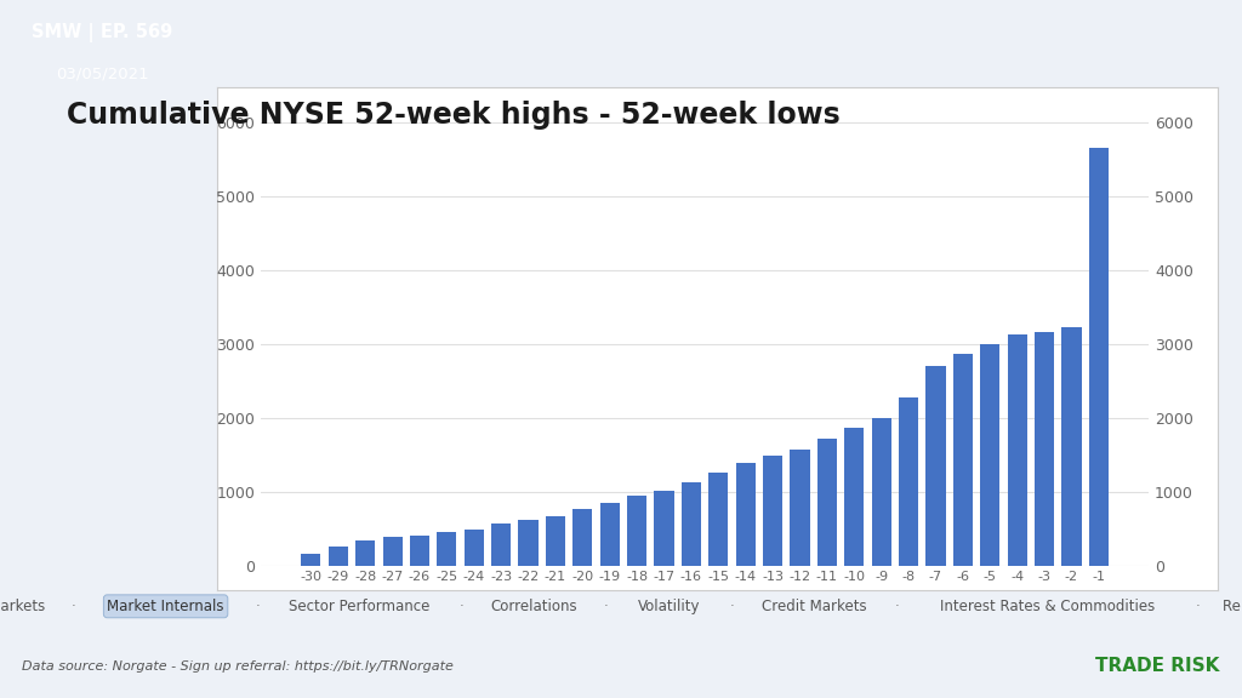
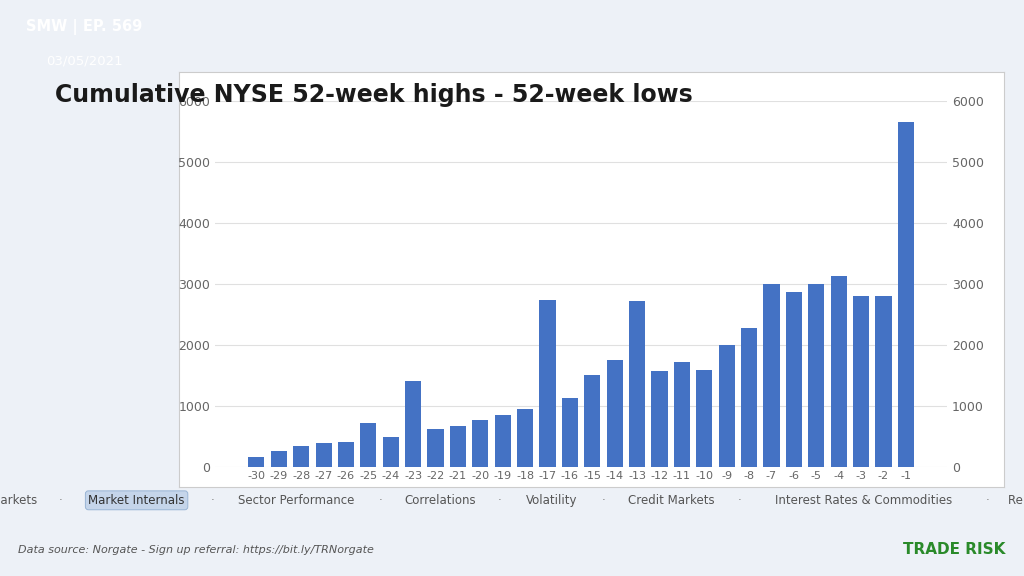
-25: 450 -> 720
-23: 560 -> 1400
-17: 1010 -> 2740
-15: 1250 -> 1500
-14: 1380 -> 1740
-13: 1490 -> 2720
-10: 1860 -> 1580
-7: 2700 -> 3000
-3: 3160 -> 2800
-2: 3230 -> 2800
